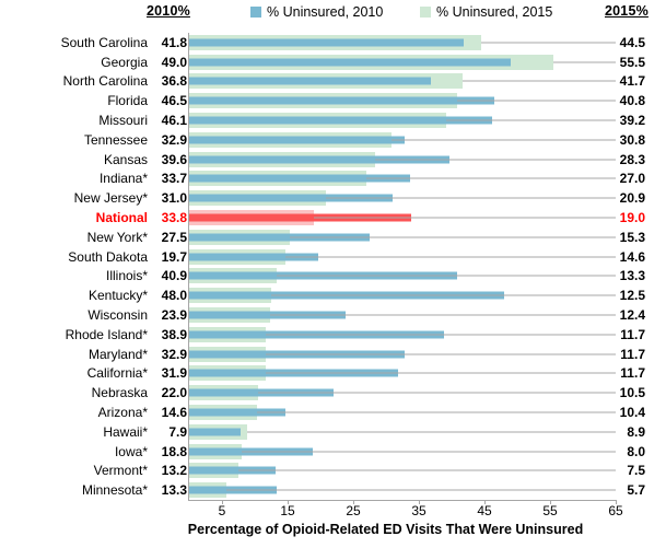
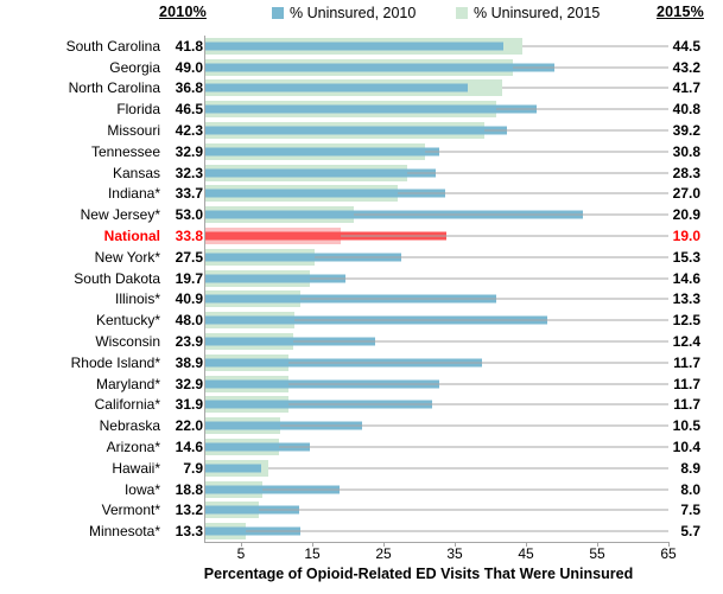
% Uninsured, 2015/Georgia: 55.5 -> 43.2
% Uninsured, 2010/Missouri: 46.1 -> 42.3
% Uninsured, 2010/Kansas: 39.6 -> 32.3
% Uninsured, 2010/New Jersey*: 31.0 -> 53.0
